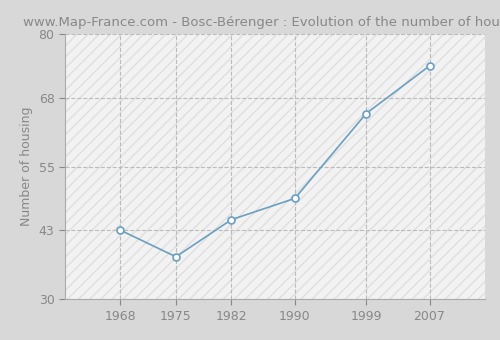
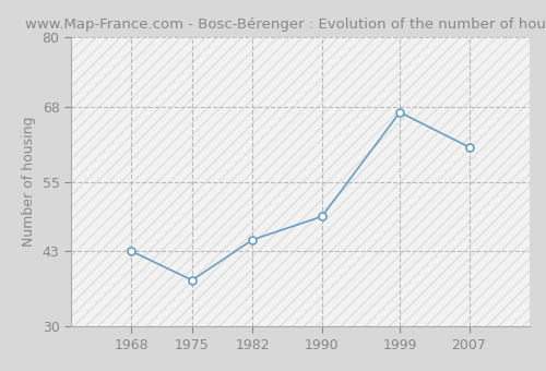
1999: 65 -> 67
2007: 74 -> 61
